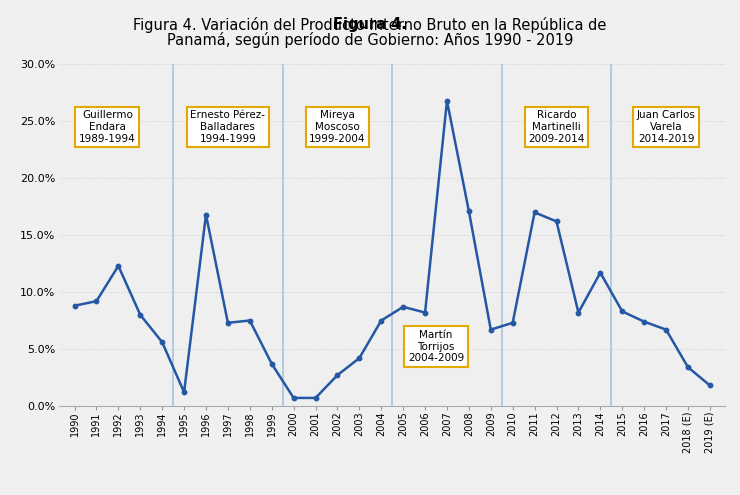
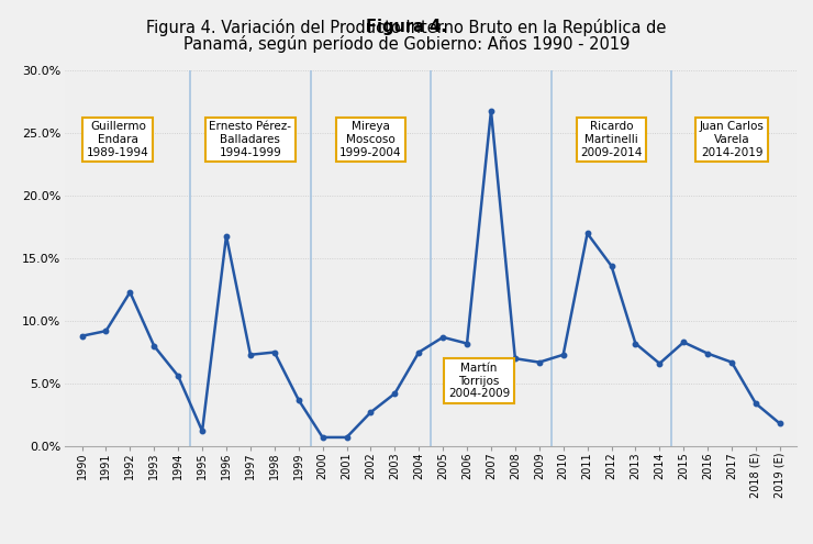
2008: 17.1% -> 7.0%
2012: 16.2% -> 14.4%
2014: 11.7% -> 6.6%
